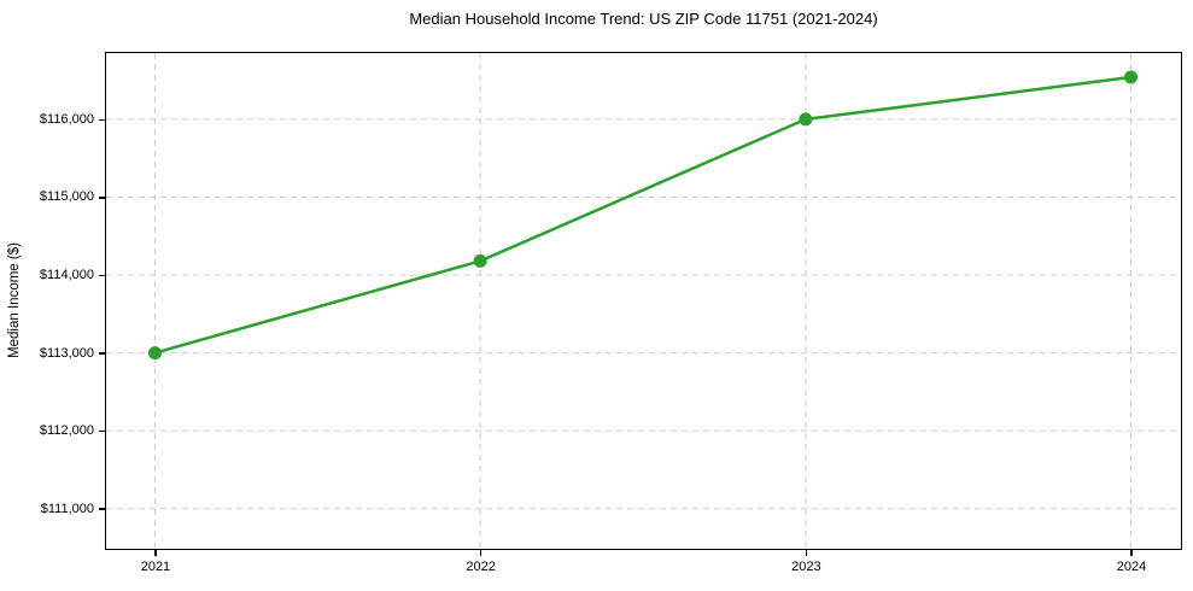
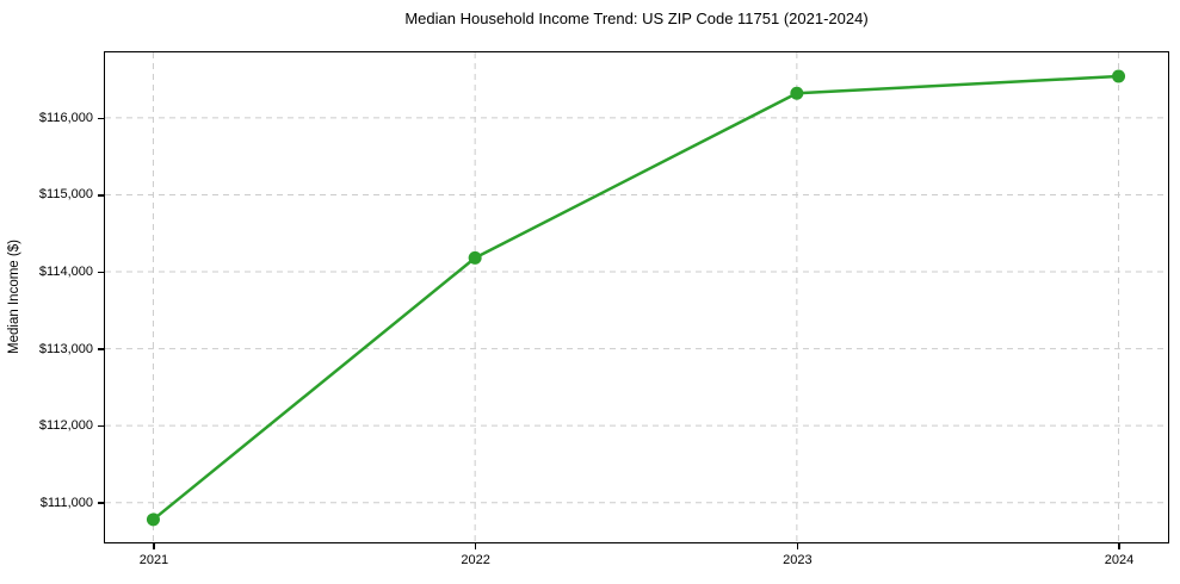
2021: $113000 -> $110800
2023: $116000 -> $116300
